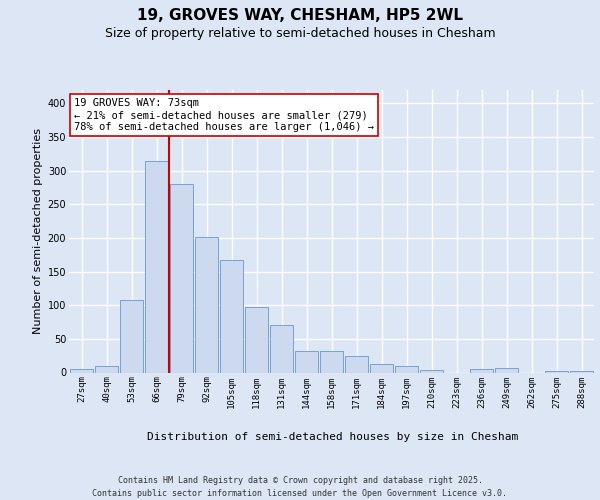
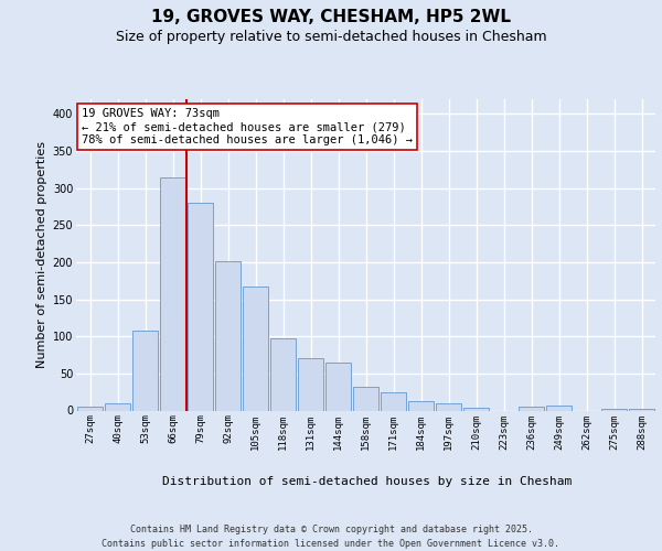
144sqm: 32 -> 64
